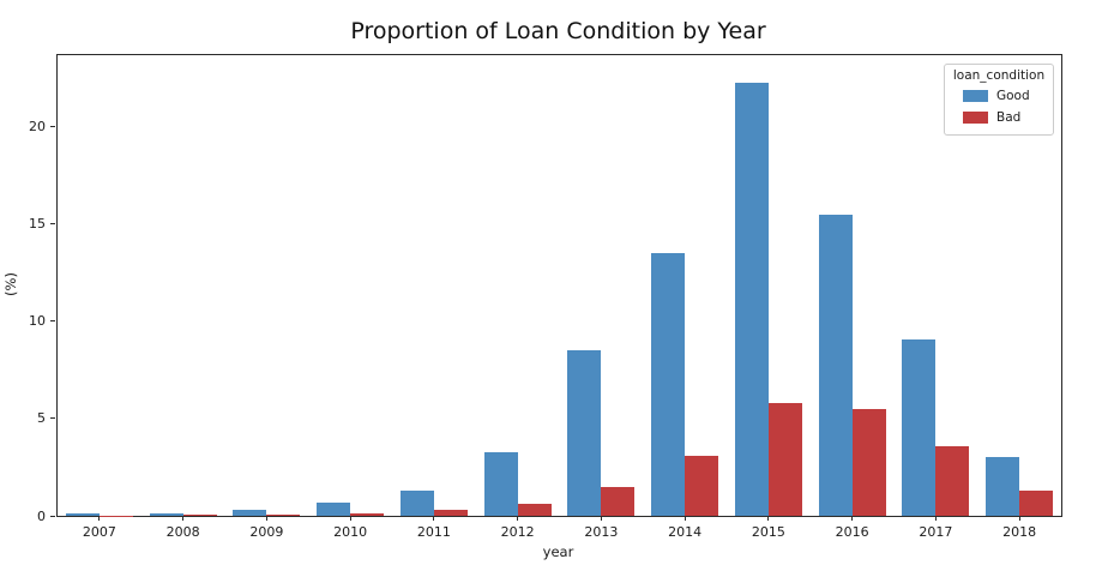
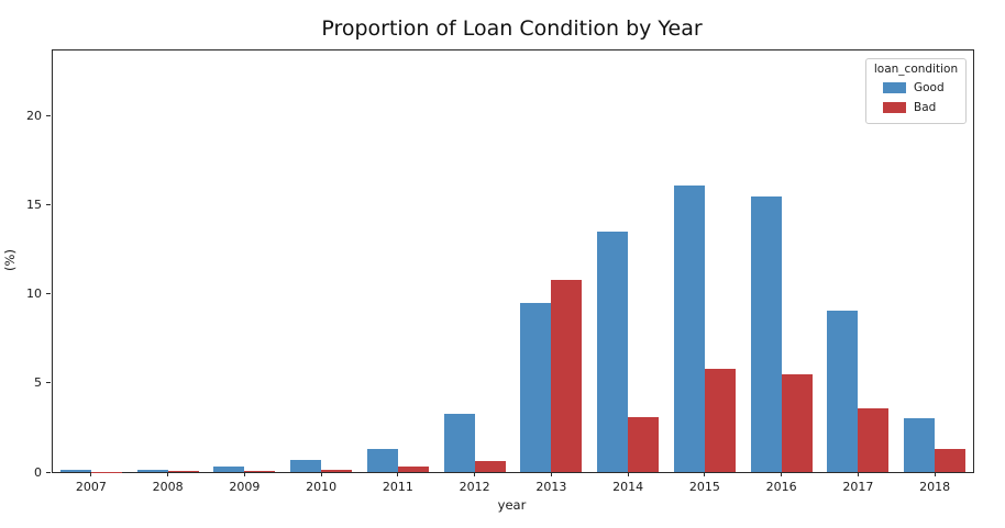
Good/2013: 8.5 -> 9.5
Bad/2013: 1.5 -> 10.8
Good/2015: 22.3 -> 16.1
